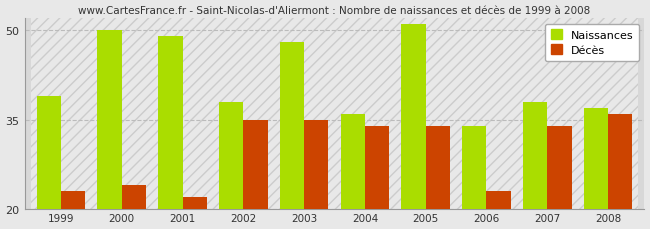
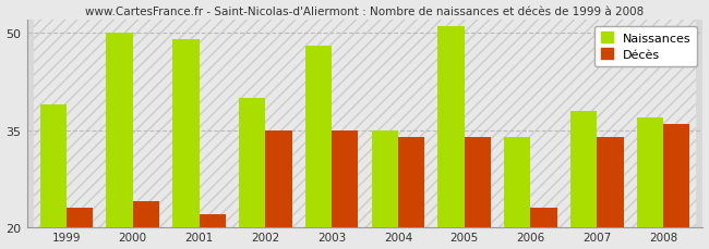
Naissances/2002: 38 -> 40
Naissances/2004: 36 -> 35
